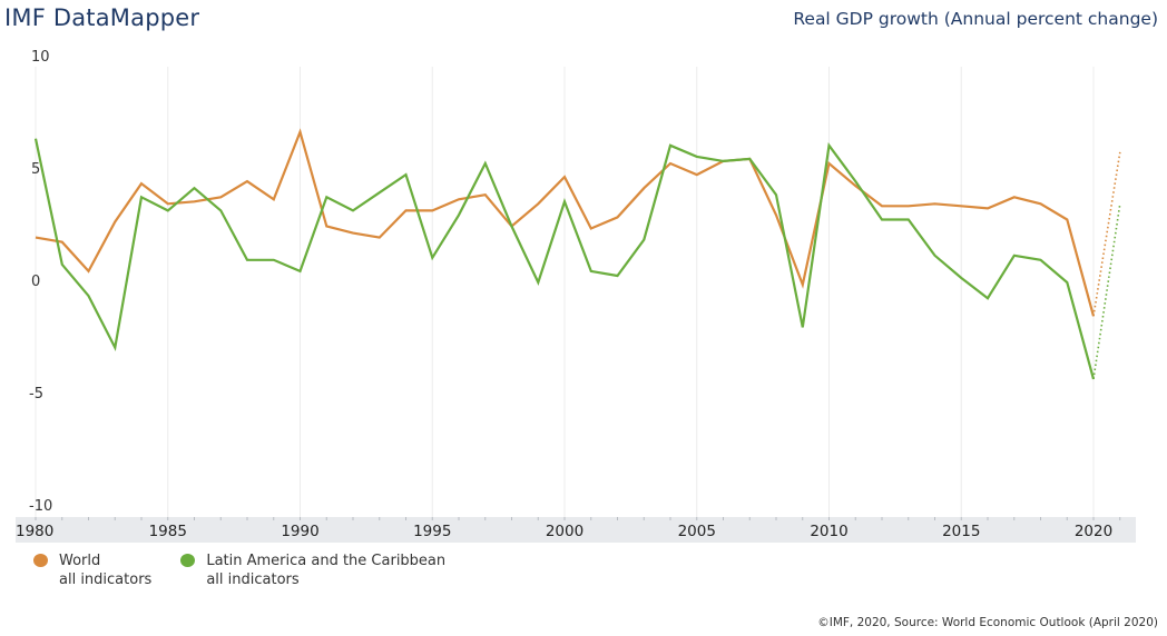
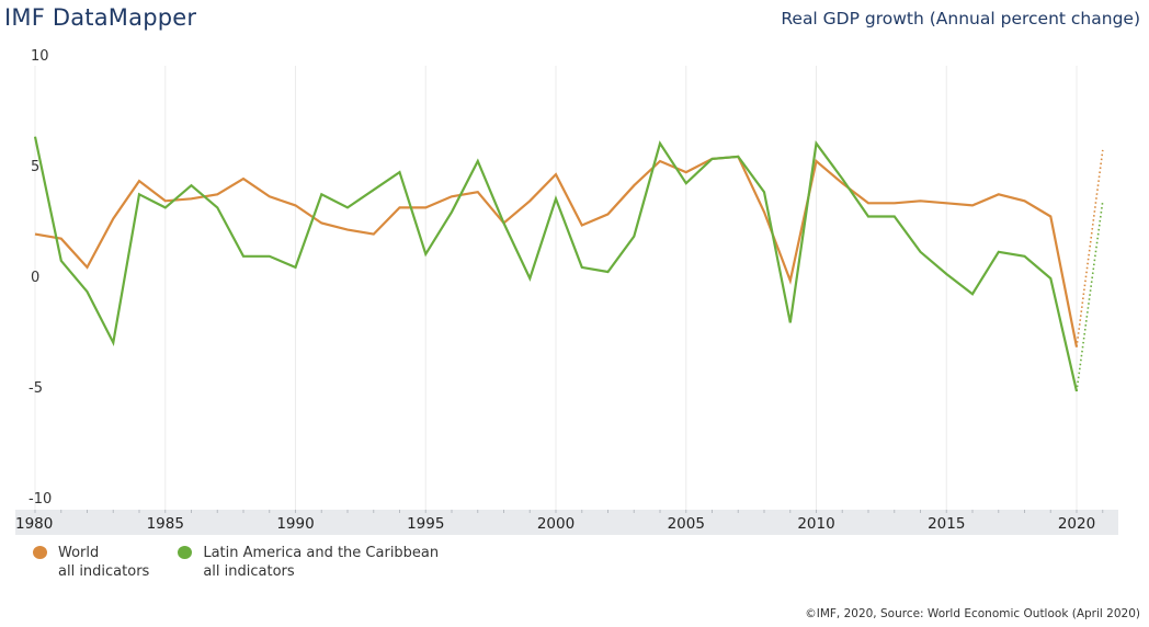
World/1990: 6.6 -> 3.2
Latin America and the Caribbean/2005: 5.5 -> 4.2
World/2020: -1.6 -> -3.2
Latin America and the Caribbean/2020: -4.4 -> -5.2
